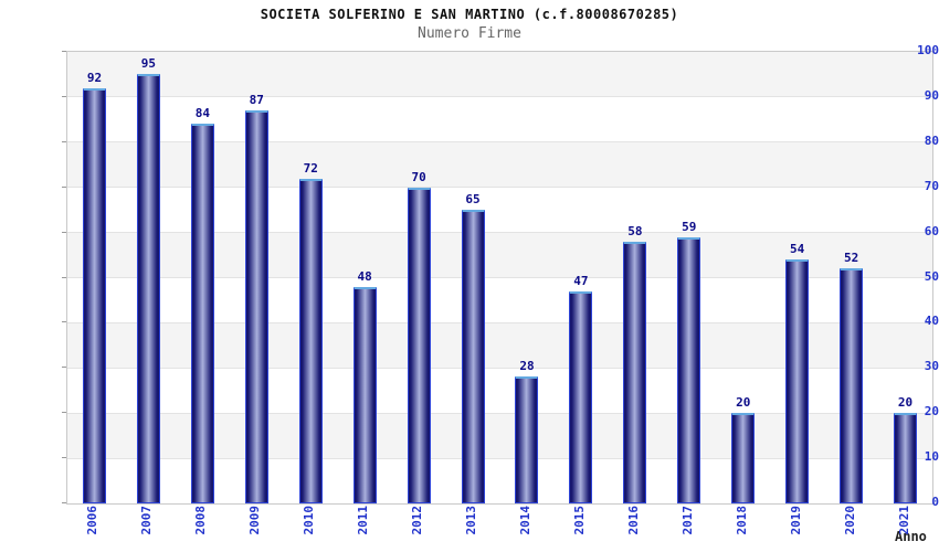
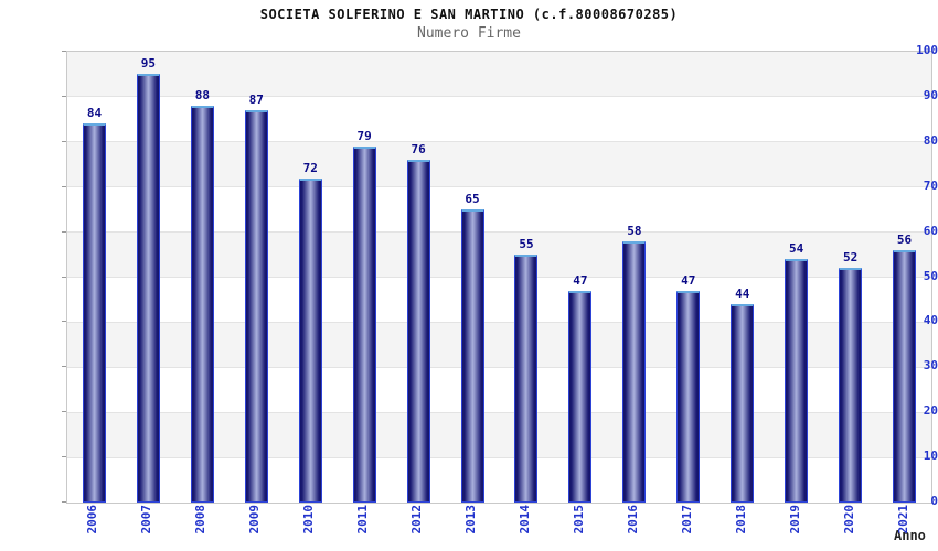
2006: 92 -> 84
2008: 84 -> 88
2011: 48 -> 79
2012: 70 -> 76
2014: 28 -> 55
2017: 59 -> 47
2018: 20 -> 44
2021: 20 -> 56
